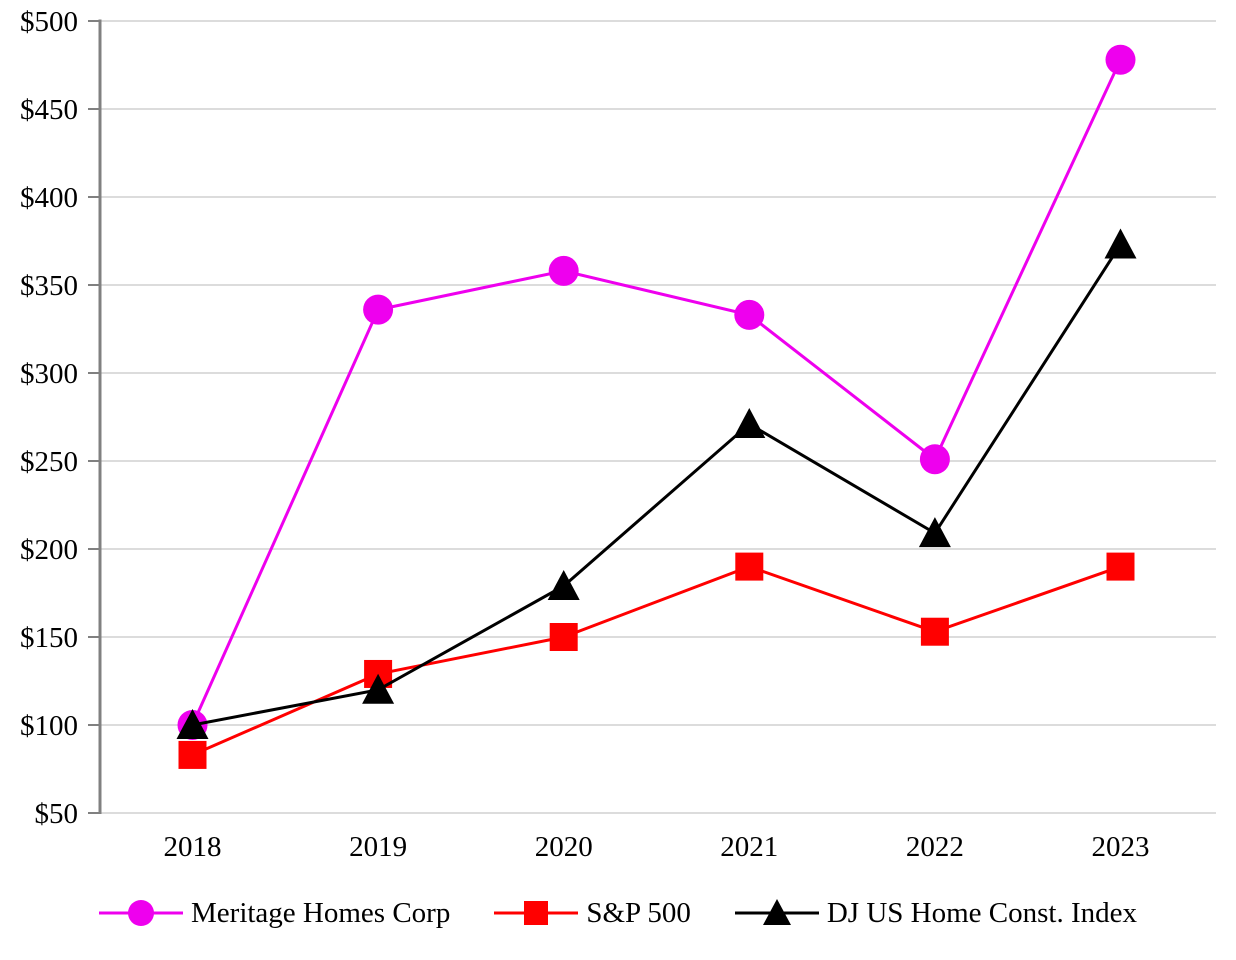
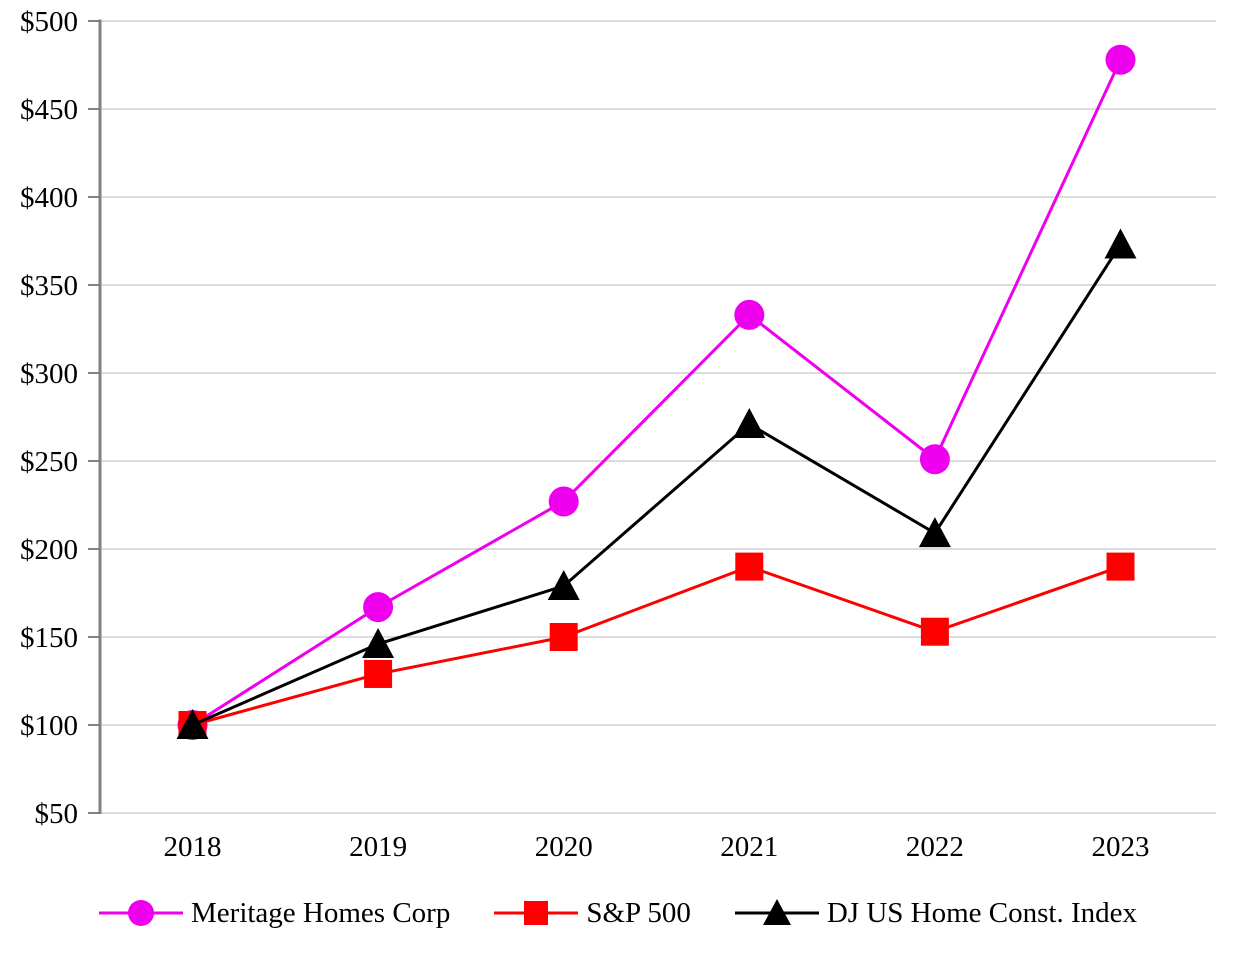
S&P 500/2018: $83 -> $100
Meritage Homes Corp/2019: $336 -> $167
DJ US Home Const. Index/2019: $120 -> $146
Meritage Homes Corp/2020: $358 -> $227
